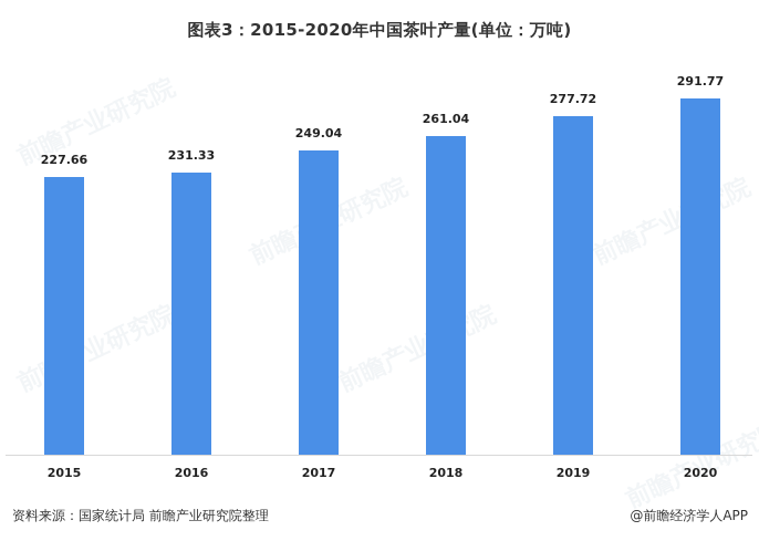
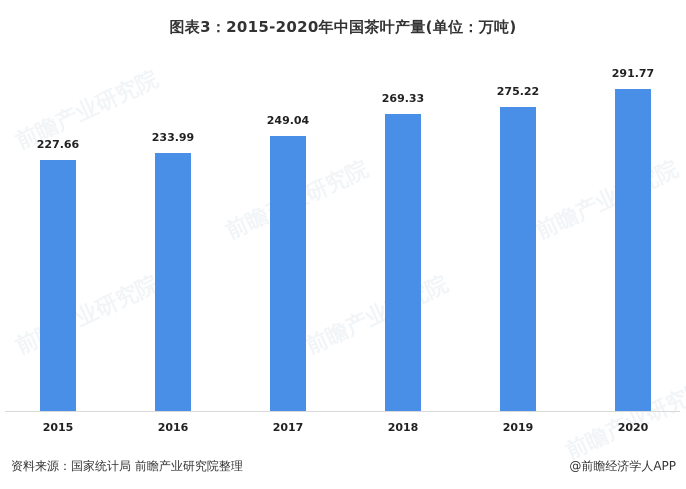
2016: 231.33 -> 233.99
2018: 261.04 -> 269.33
2019: 277.72 -> 275.22
